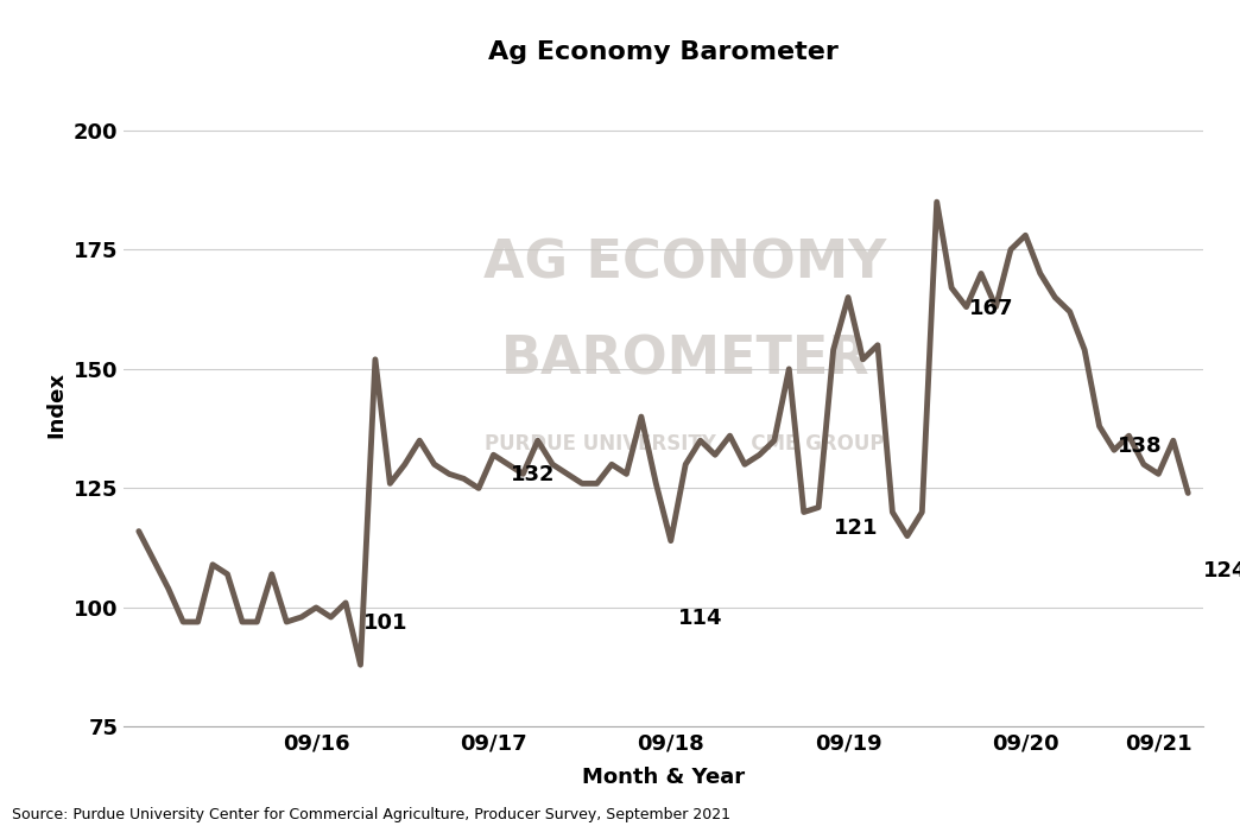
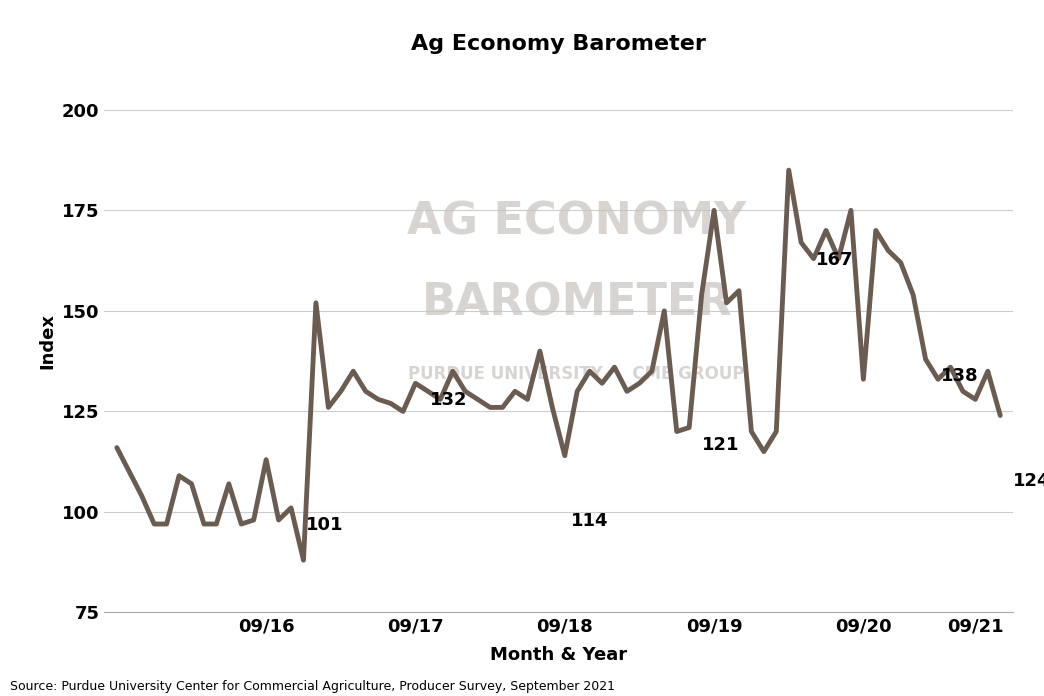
09/16: 100 -> 113
09/19: 165 -> 175
09/20: 178 -> 133
